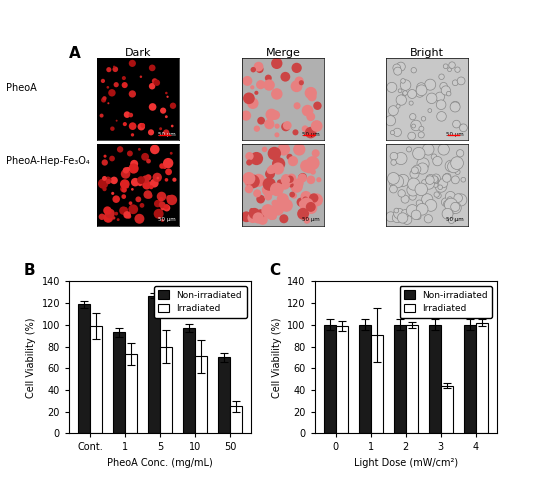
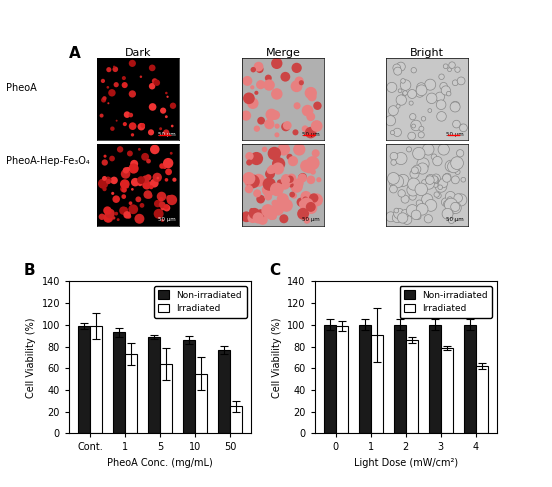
Non-irradiated/Cont.: 119 -> 99
Non-irradiated/5: 127 -> 89
Irradiated/5: 80 -> 64
Non-irradiated/10: 97 -> 86
Irradiated/10: 71 -> 55
Non-irradiated/50: 70 -> 77
Irradiated/2: 100 -> 86
Irradiated/3: 44 -> 79
Irradiated/4: 102 -> 62
